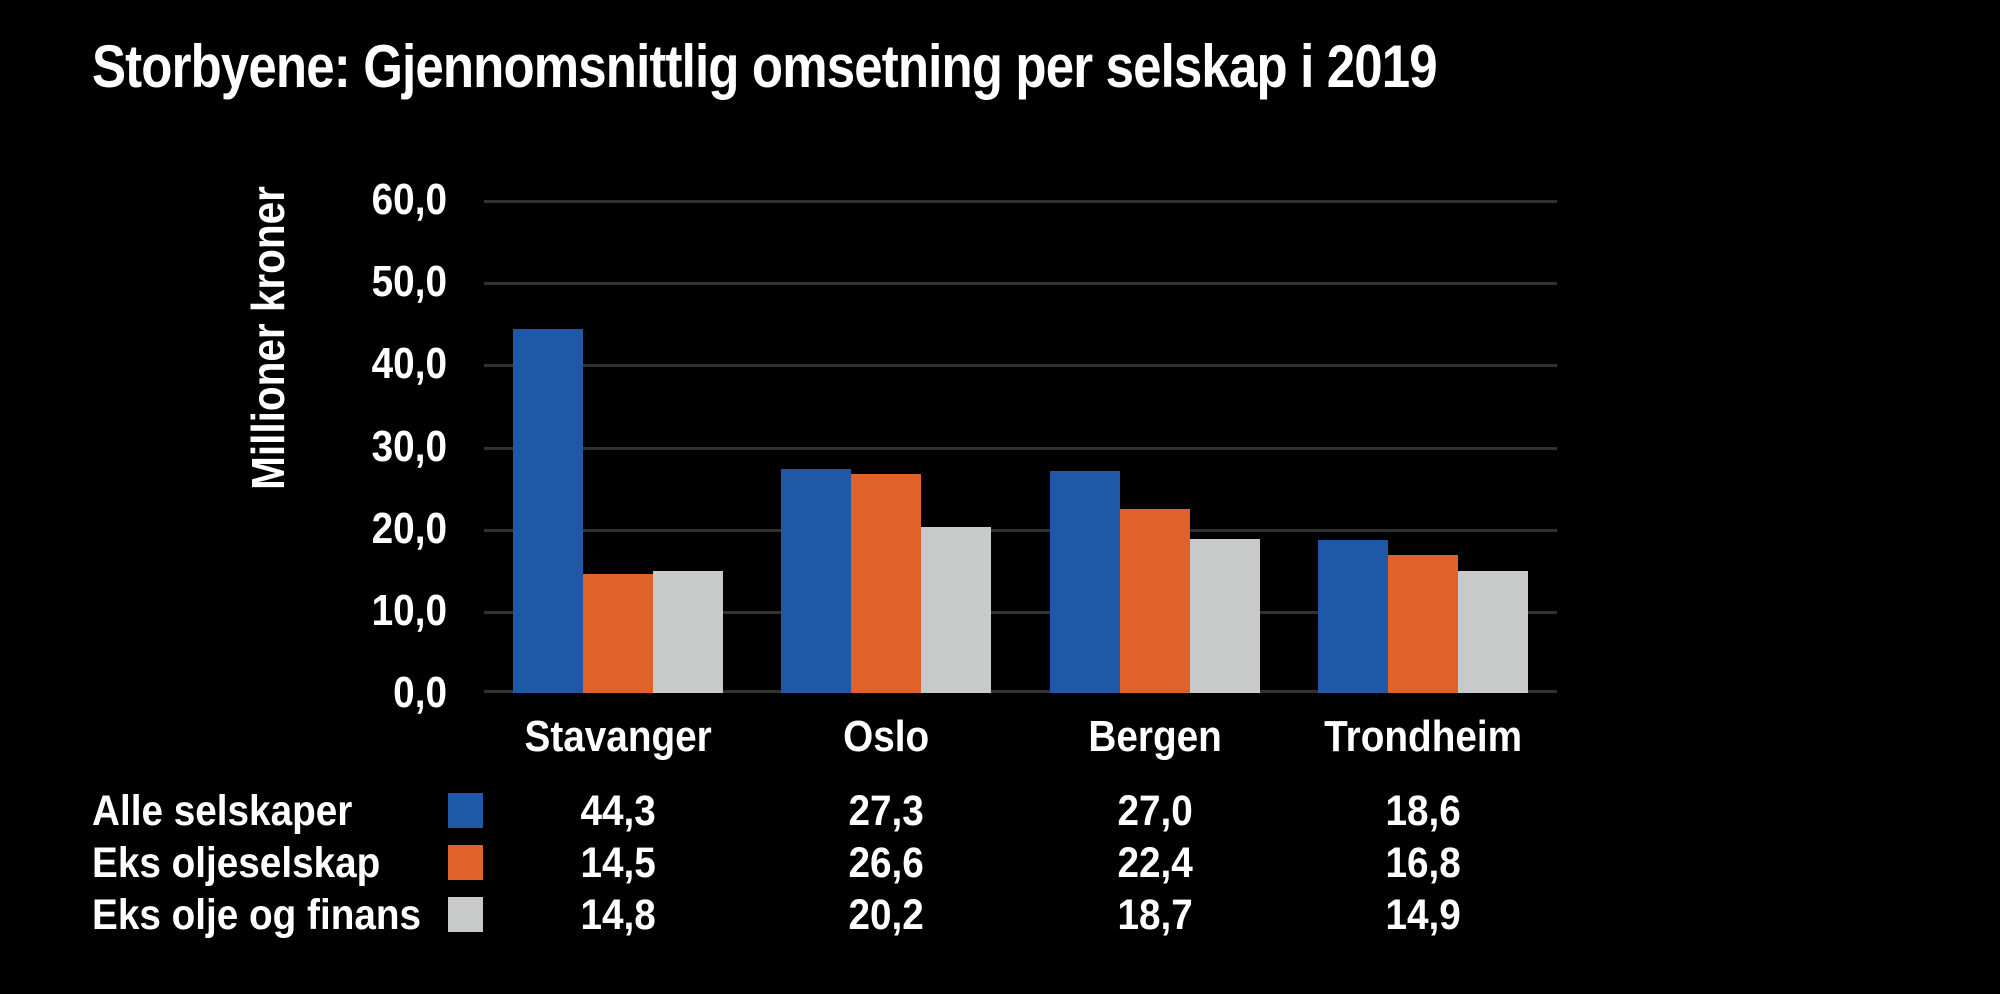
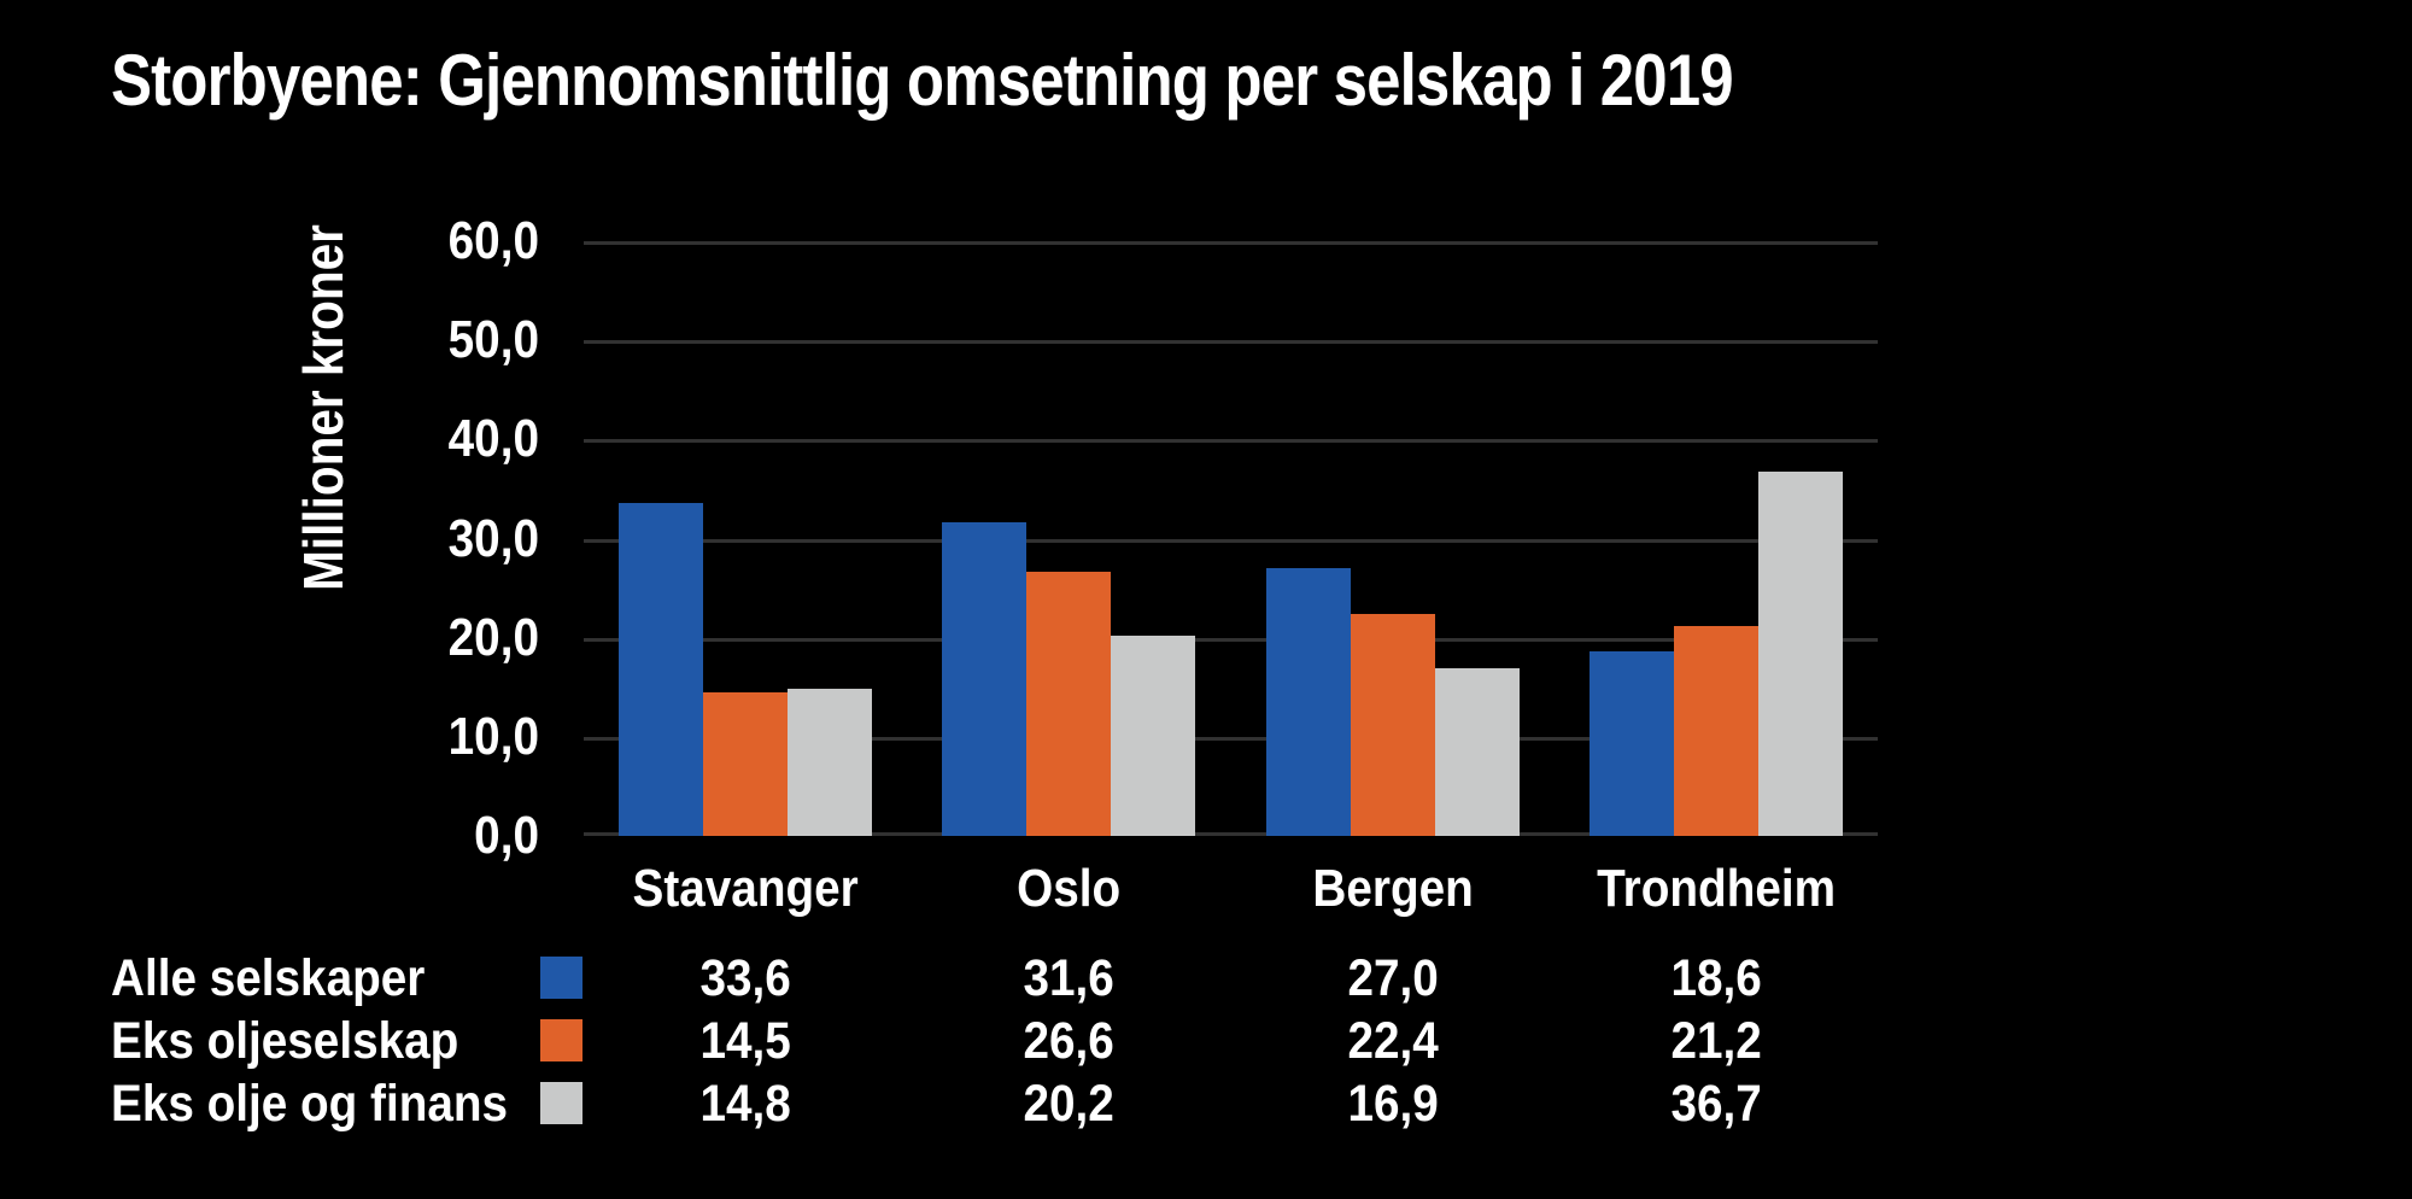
Alle selskaper/Stavanger: 44,3 -> 33,6
Alle selskaper/Oslo: 27,3 -> 31,6
Eks olje og finans/Bergen: 18,7 -> 16,9
Eks oljeselskap/Trondheim: 16,8 -> 21,2
Eks olje og finans/Trondheim: 14,9 -> 36,7
